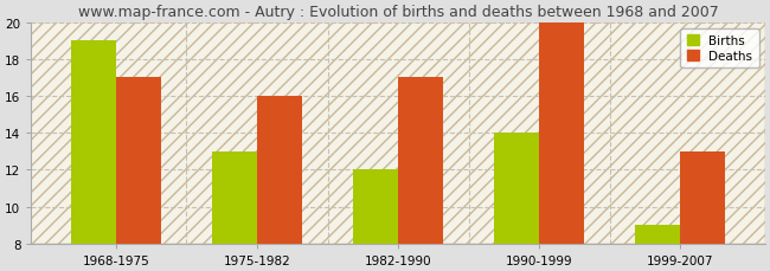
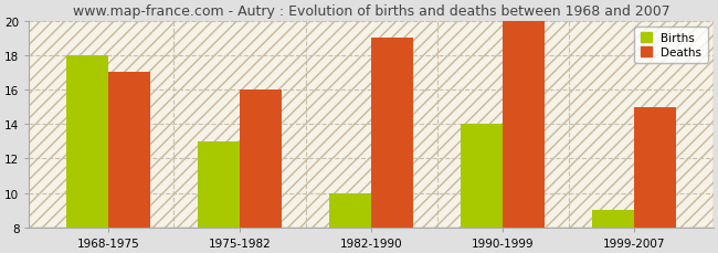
Births/1968-1975: 19 -> 18
Births/1982-1990: 12 -> 10
Deaths/1982-1990: 17 -> 19
Deaths/1999-2007: 13 -> 15
